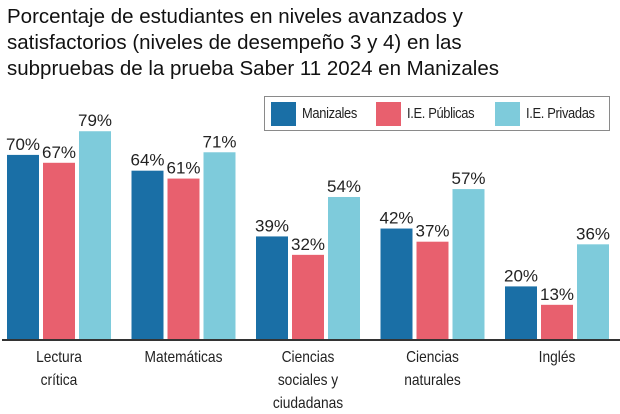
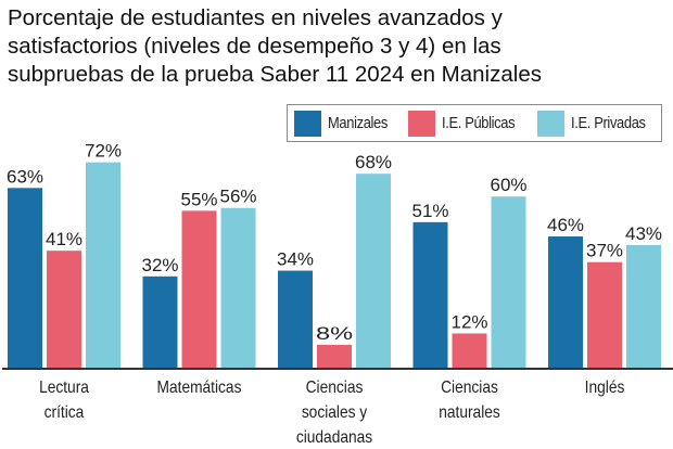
Manizales/Lectura crítica: 70% -> 63%
I.E. Públicas/Lectura crítica: 67% -> 41%
I.E. Privadas/Lectura crítica: 79% -> 72%
Manizales/Matemáticas: 64% -> 32%
I.E. Públicas/Matemáticas: 61% -> 55%
I.E. Privadas/Matemáticas: 71% -> 56%
Manizales/Ciencias sociales y ciudadanas: 39% -> 34%
I.E. Públicas/Ciencias sociales y ciudadanas: 32% -> 8%
I.E. Privadas/Ciencias sociales y ciudadanas: 54% -> 68%
Manizales/Ciencias naturales: 42% -> 51%
I.E. Públicas/Ciencias naturales: 37% -> 12%
I.E. Privadas/Ciencias naturales: 57% -> 60%
Manizales/Inglés: 20% -> 46%
I.E. Públicas/Inglés: 13% -> 37%
I.E. Privadas/Inglés: 36% -> 43%
